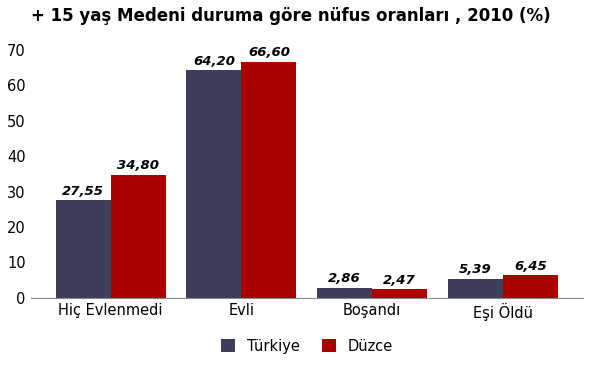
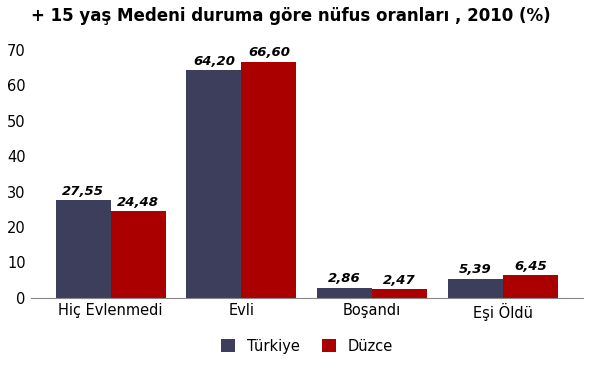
Düzce/Hiç Evlenmedi: 34,80 -> 24,48
